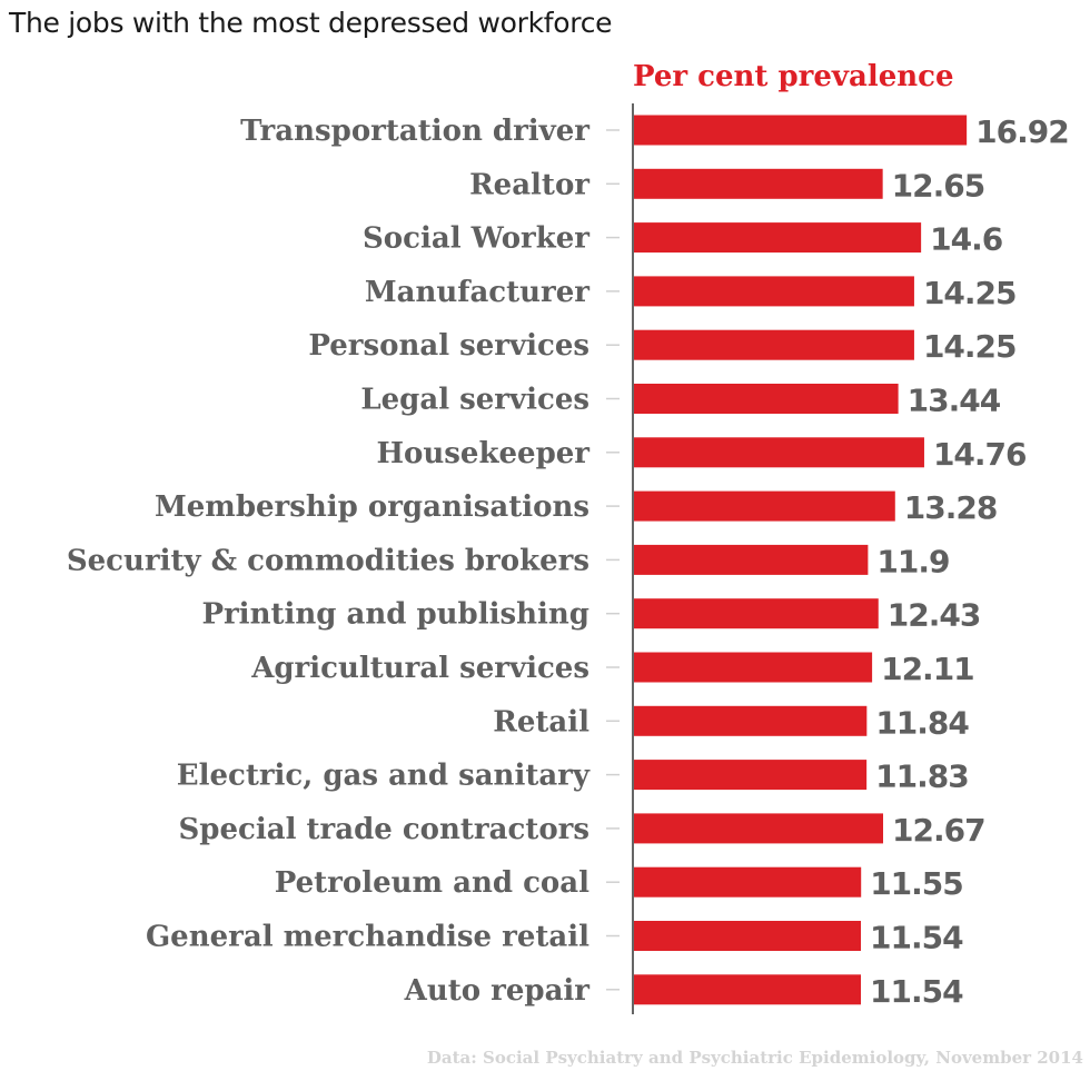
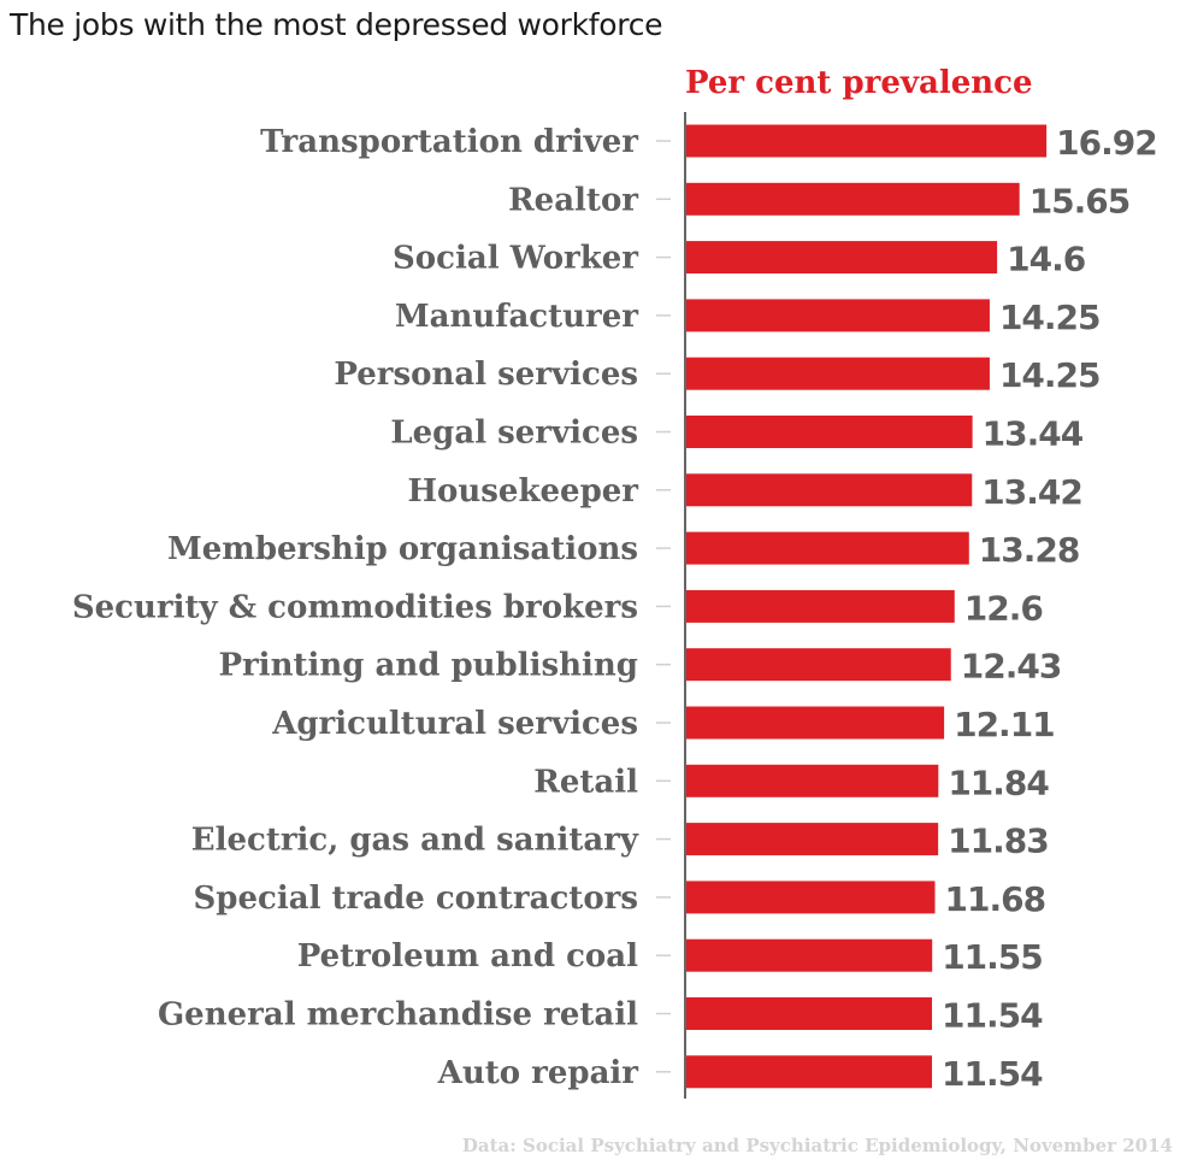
Realtor: 12.65 -> 15.65
Housekeeper: 14.76 -> 13.42
Security & commodities brokers: 11.9 -> 12.6
Special trade contractors: 12.67 -> 11.68
